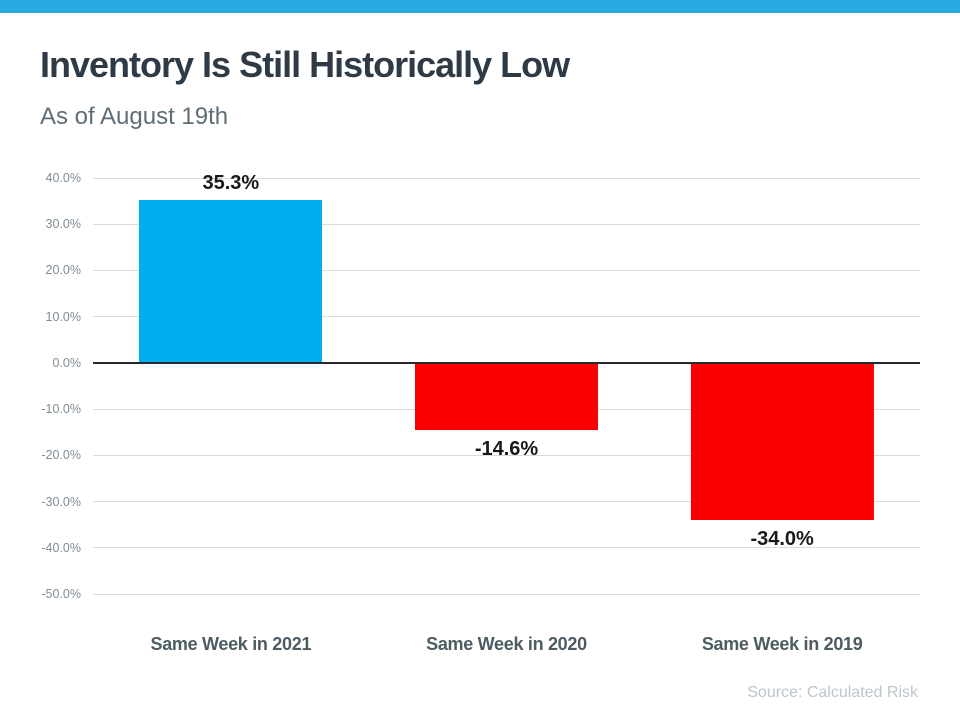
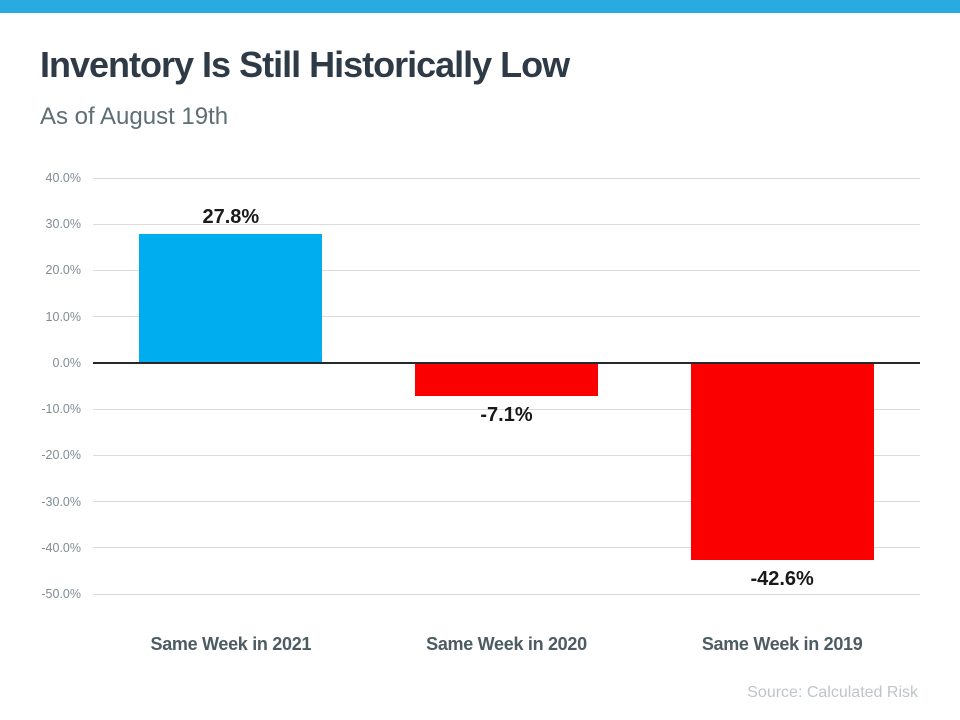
Same Week in 2021: 35.3% -> 27.8%
Same Week in 2020: -14.6% -> -7.1%
Same Week in 2019: -34.0% -> -42.6%
